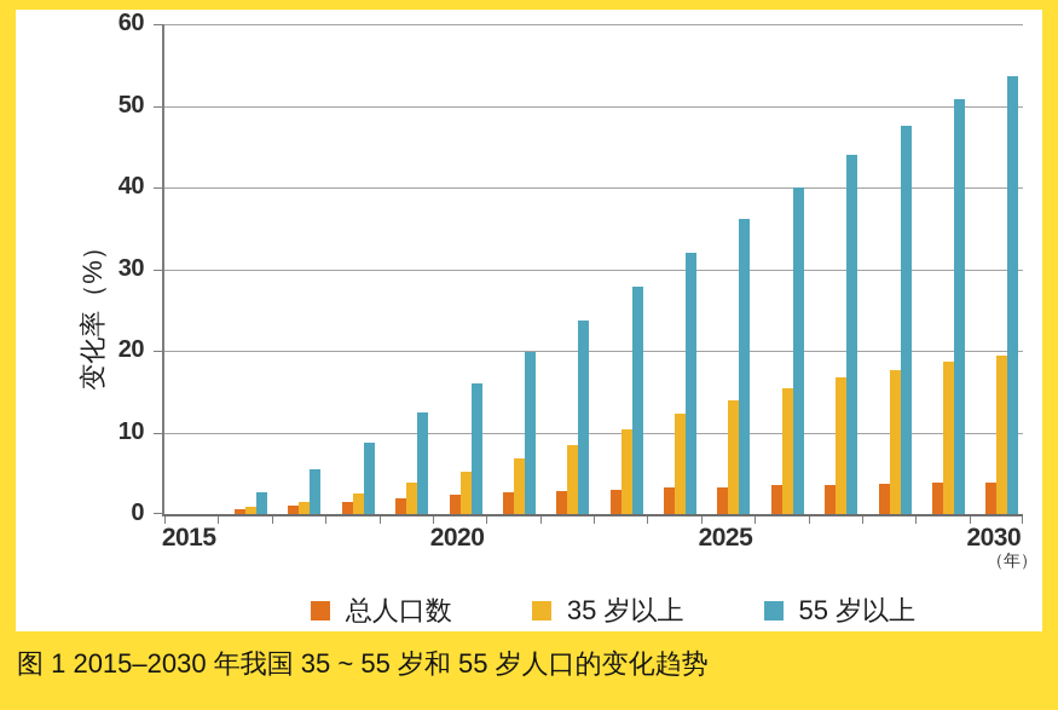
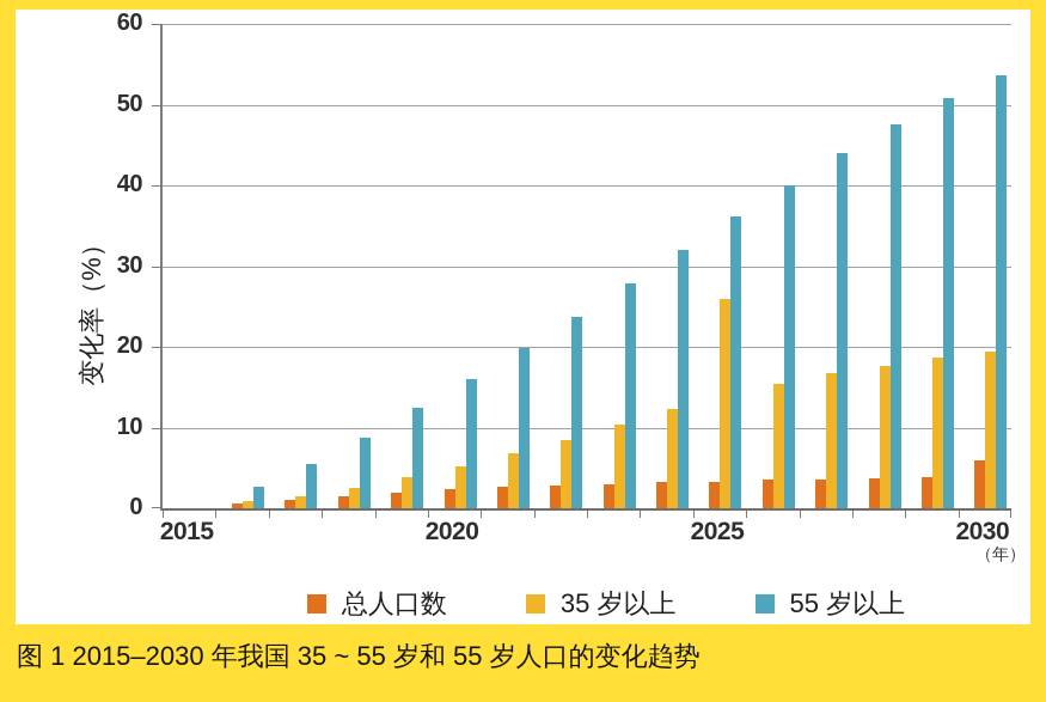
35 岁以上/2025: 14 -> 26
总人口数/2030: 4 -> 6
